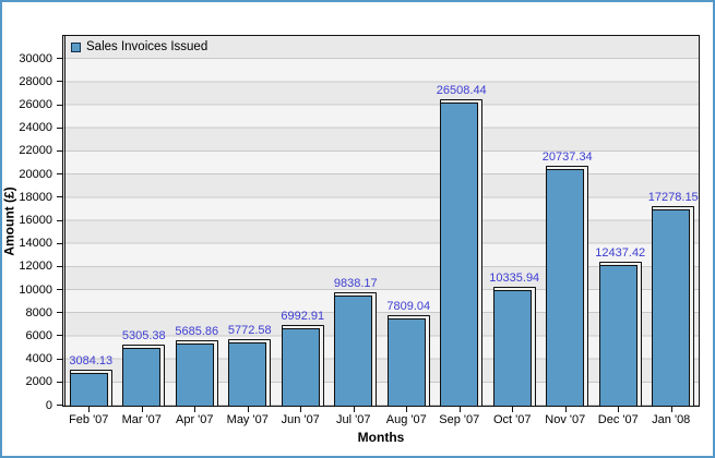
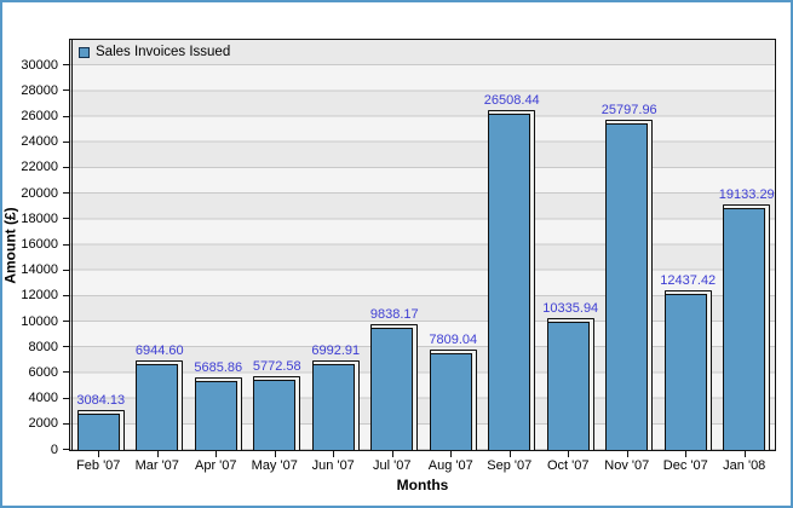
Mar '07: 5305.38 -> 6944.60
Nov '07: 20737.34 -> 25797.96
Jan '08: 17278.15 -> 19133.29
